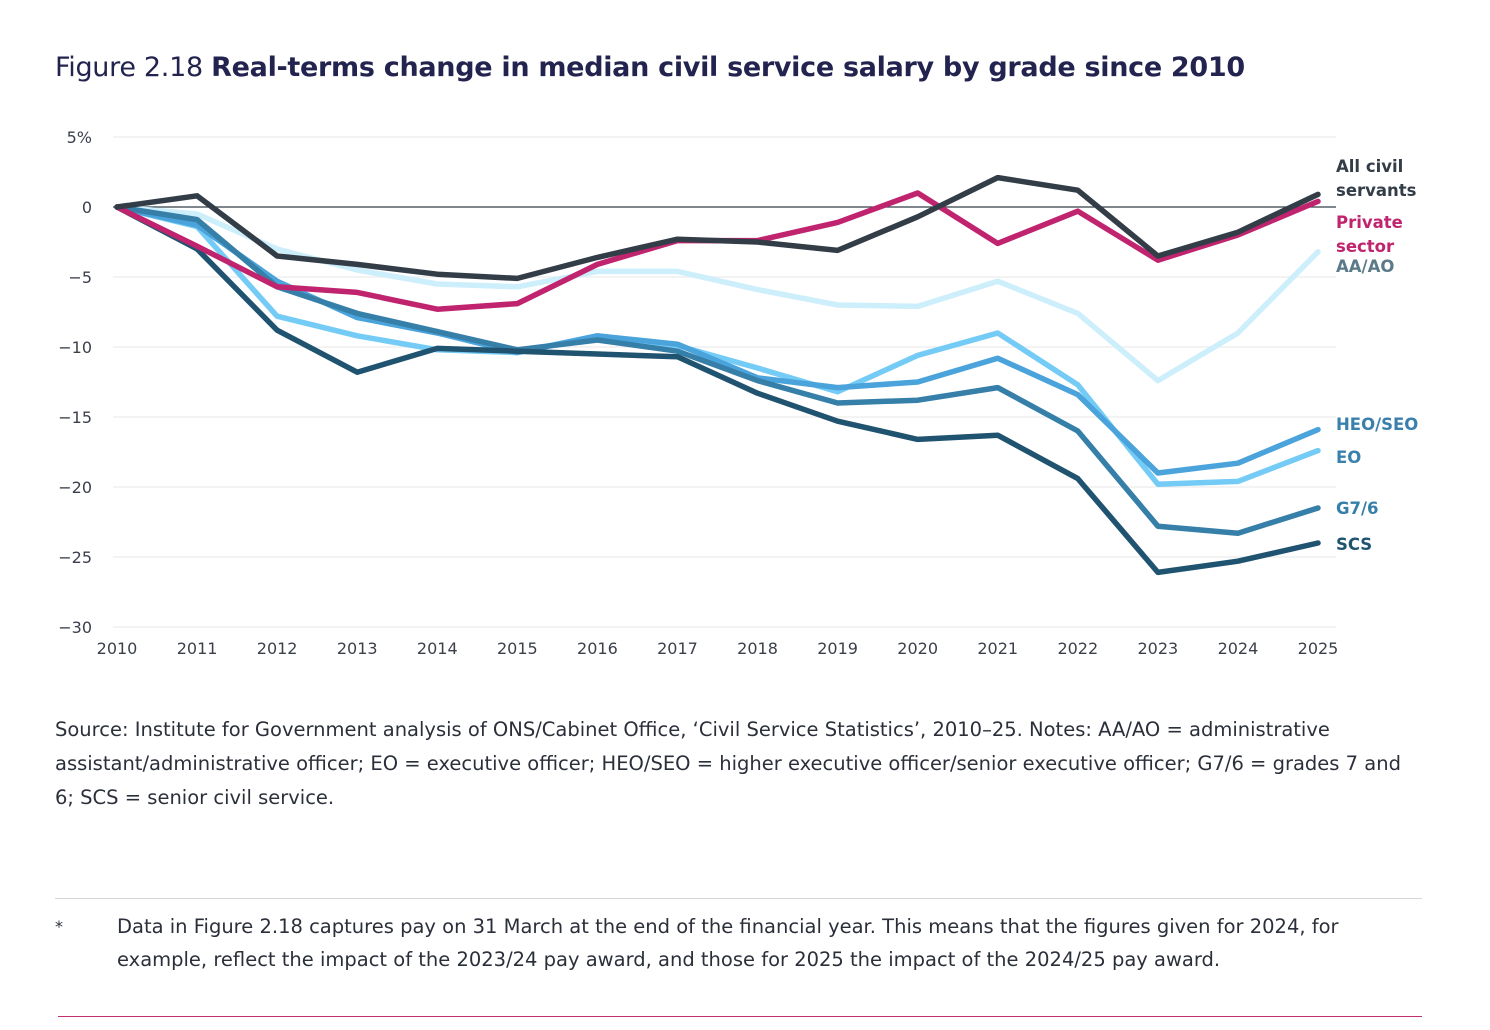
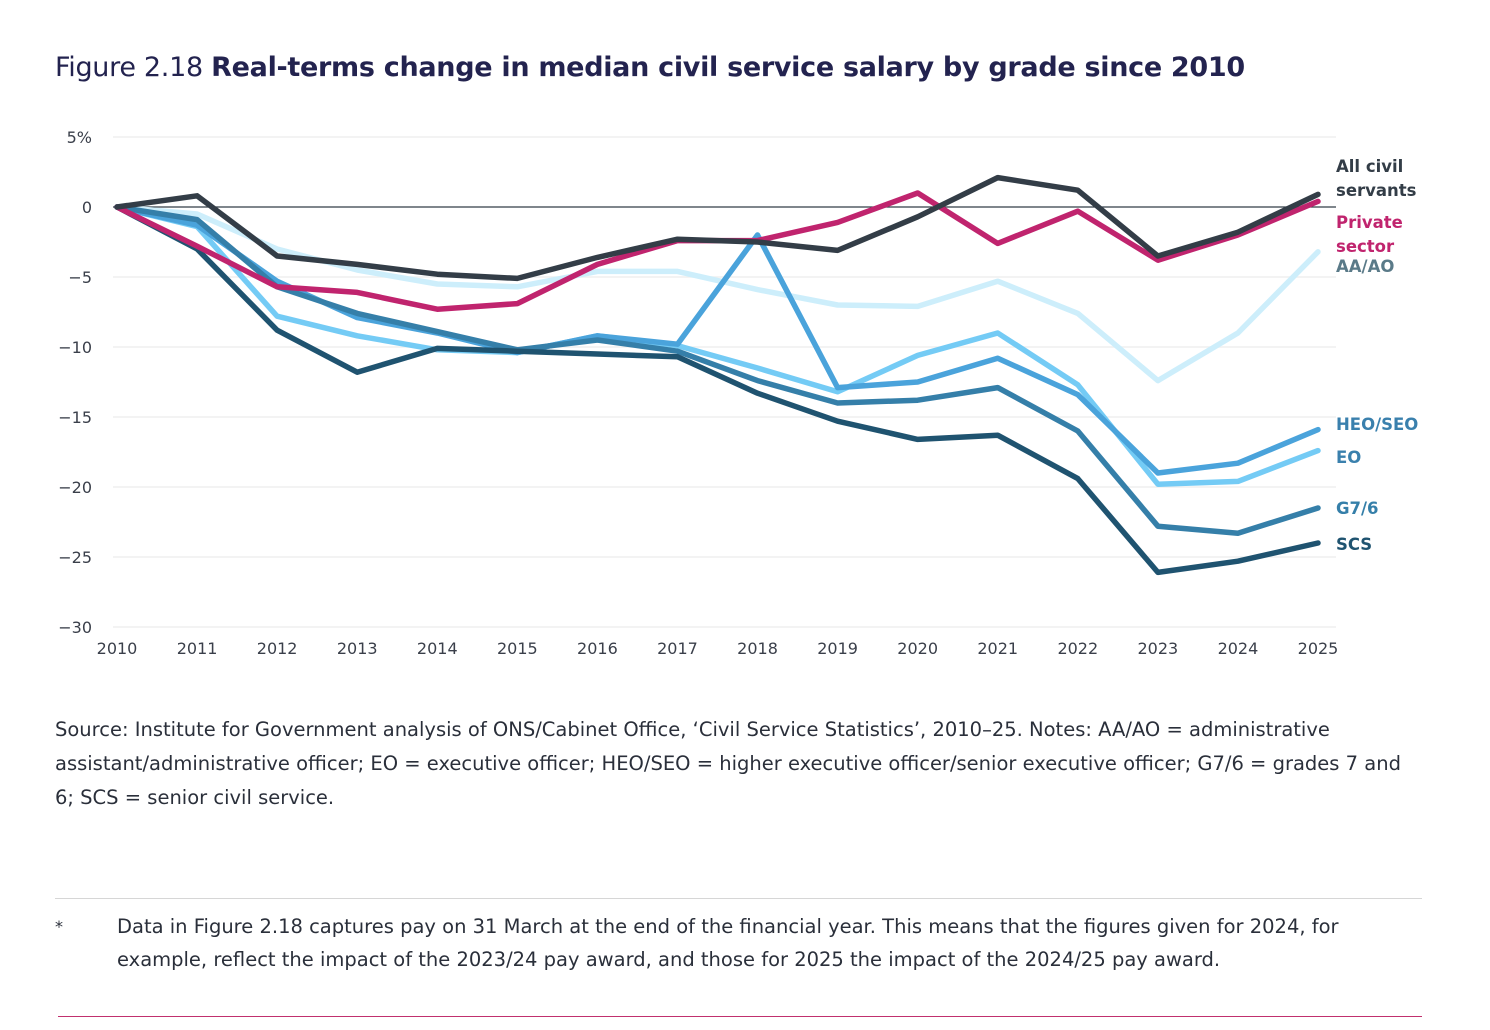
HEO/SEO/2018: -12.2% -> -2.0%
